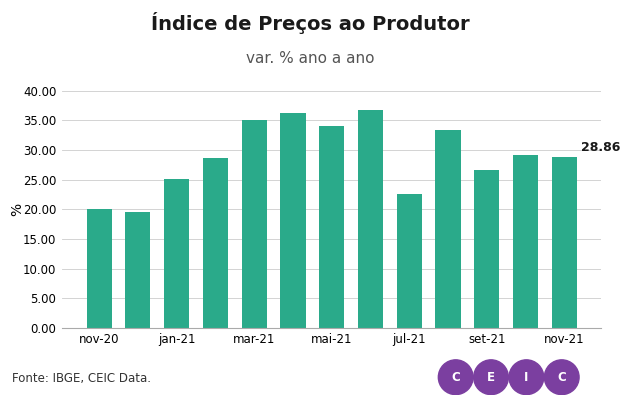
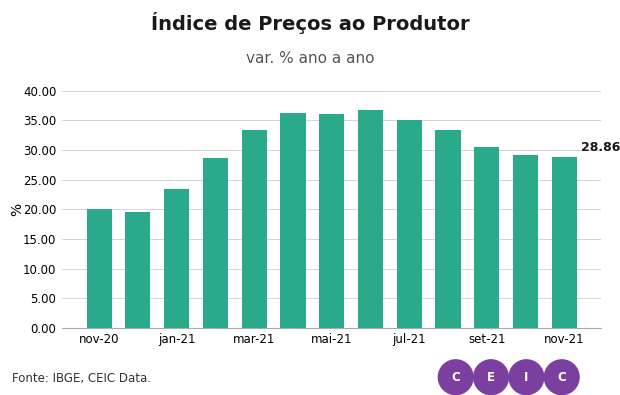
jan-21: 25.2 -> 23.4
mar-21: 35.0 -> 33.4
mai-21: 34.0 -> 36.1
jul-21: 22.6 -> 35.0
set-21: 26.6 -> 30.6
